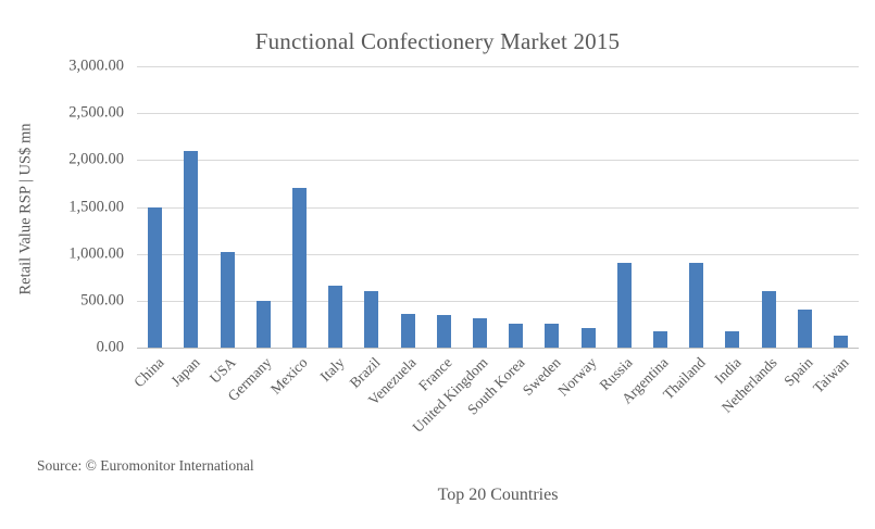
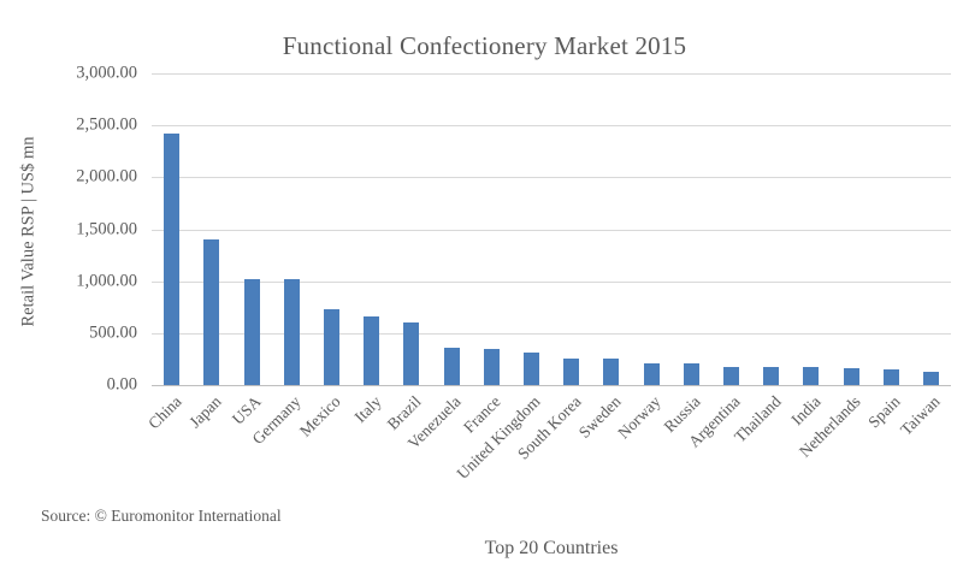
China: 1500 -> 2400
Japan: 2100 -> 1400
Germany: 500 -> 1000
Mexico: 1700 -> 700
Russia: 900 -> 200
Thailand: 900 -> 200
Netherlands: 600 -> 200
Spain: 400 -> 200
